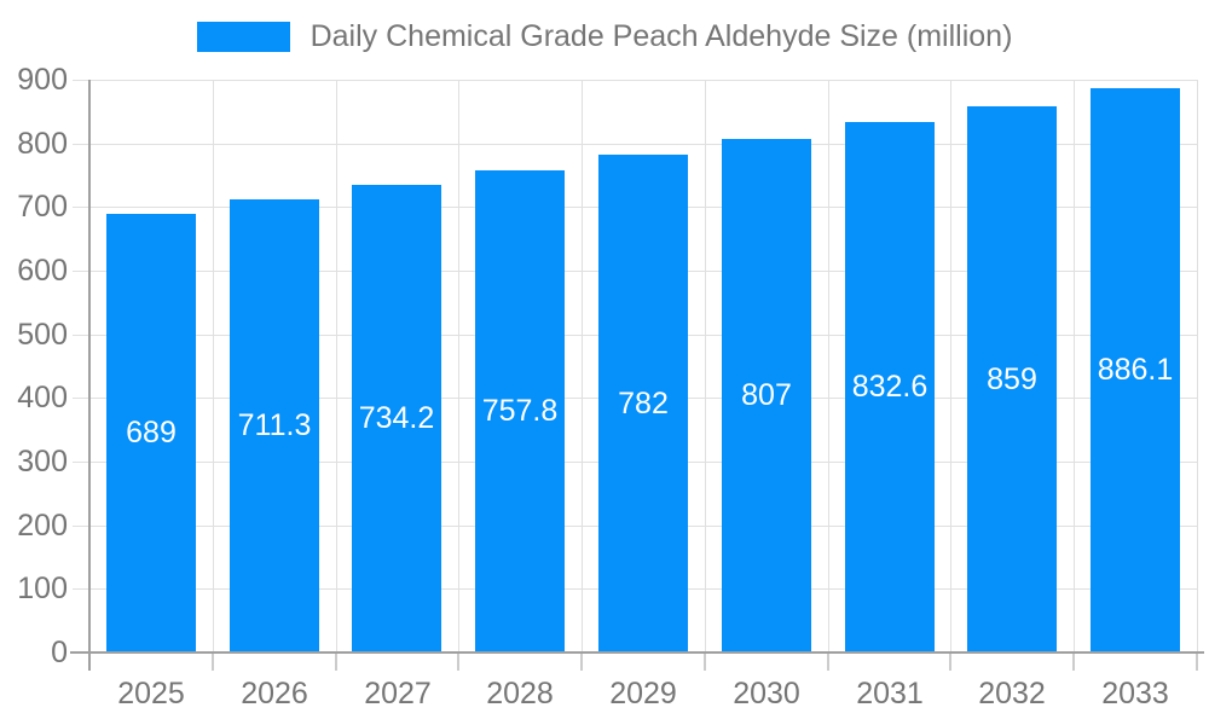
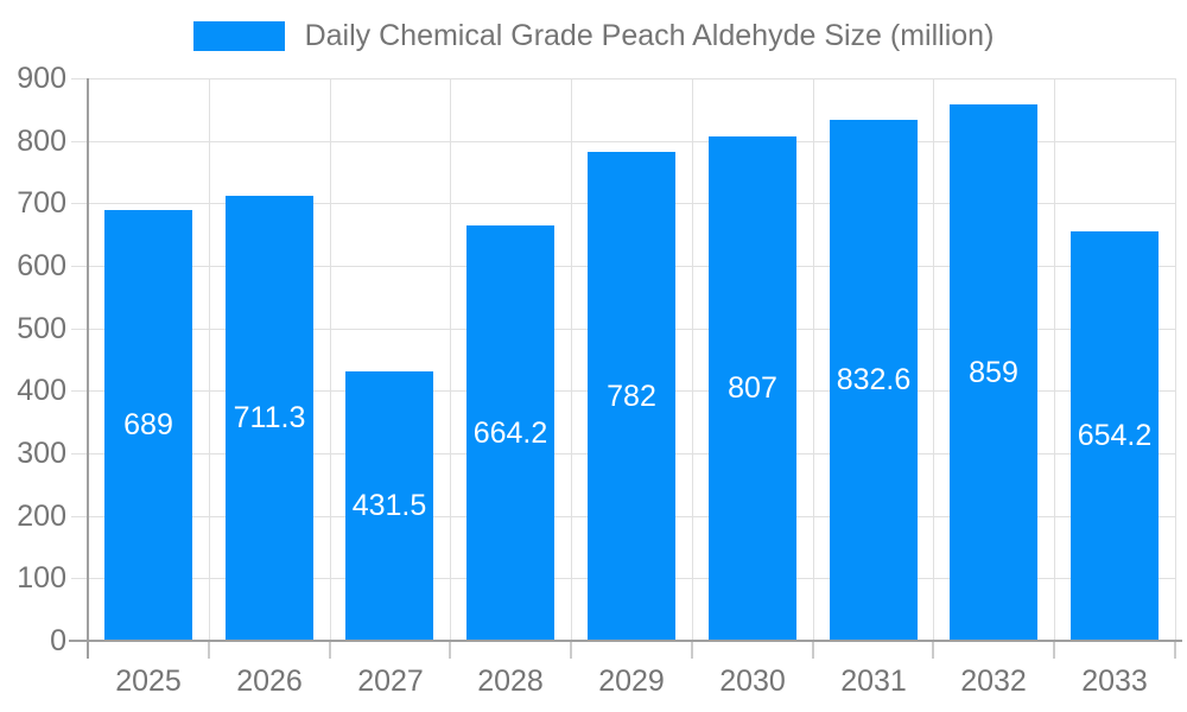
2027: 734.2 -> 431.5
2028: 757.8 -> 664.2
2033: 886.1 -> 654.2
